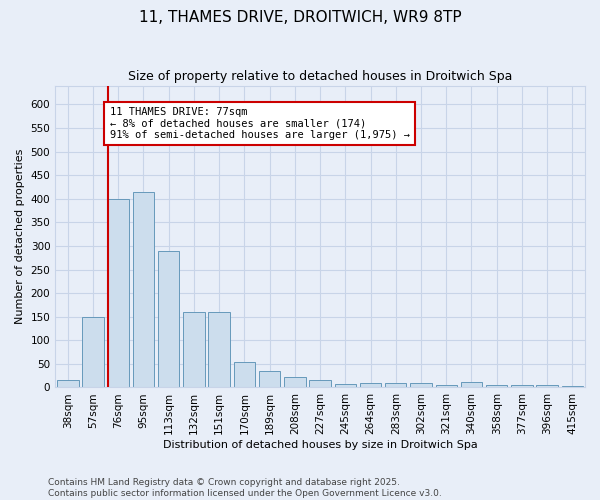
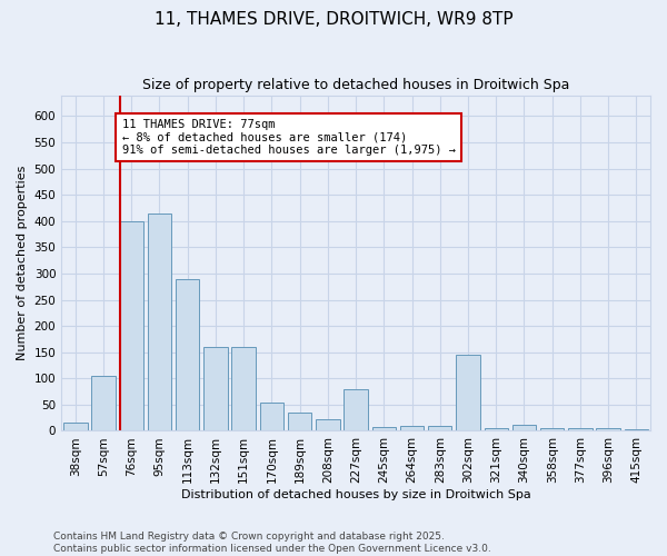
57sqm: 150 -> 105
227sqm: 15 -> 80
302sqm: 10 -> 145
